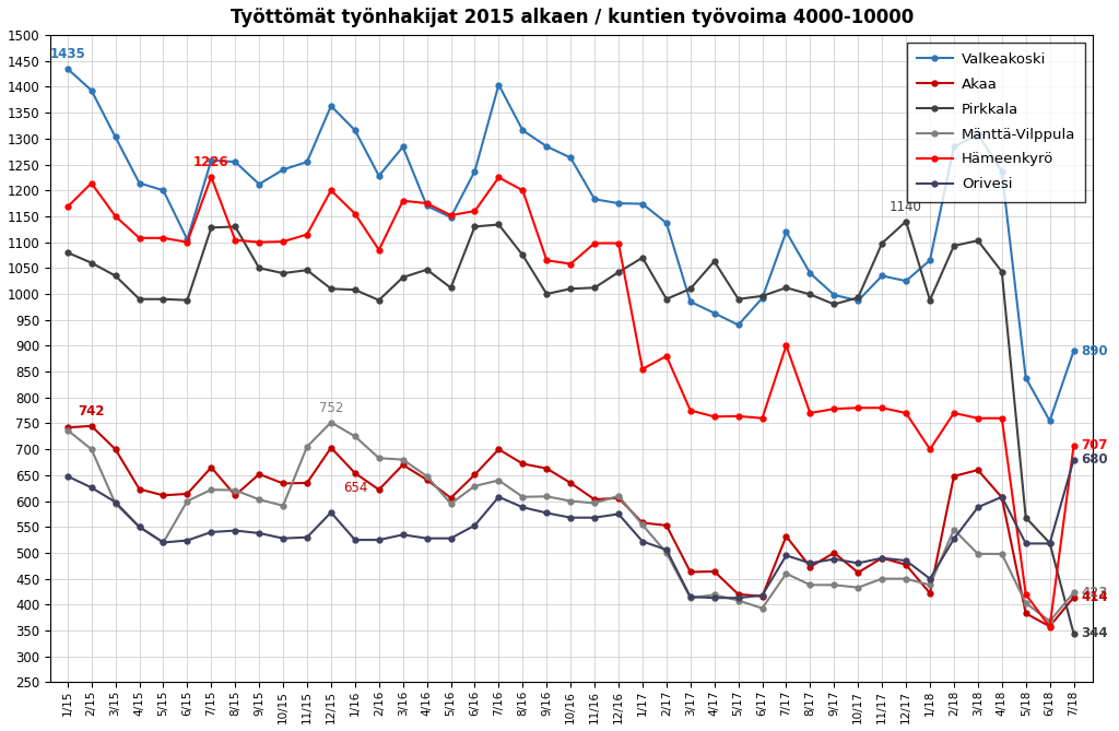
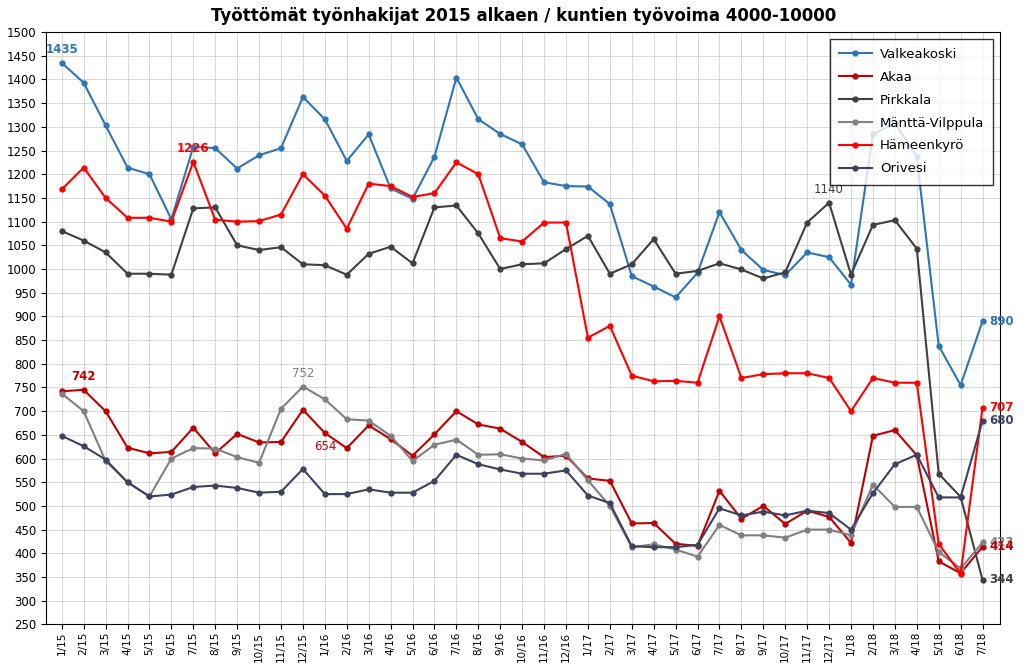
Valkeakoski/1/18: 1065 -> 967
